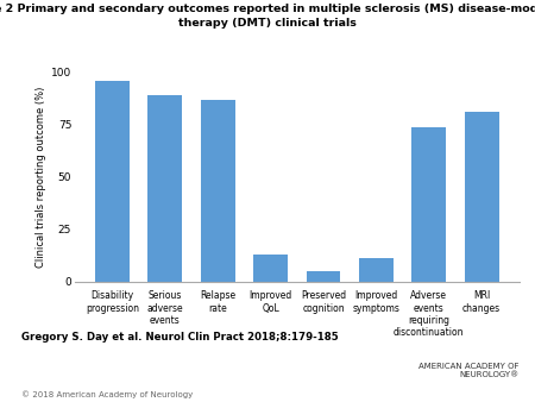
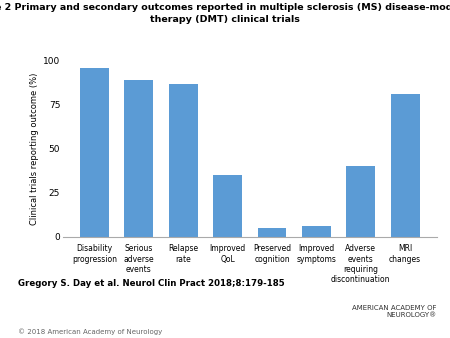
Improved QoL: 13 -> 35
Improved symptoms: 11 -> 6
Adverse events requiring discontinuation: 74 -> 40
